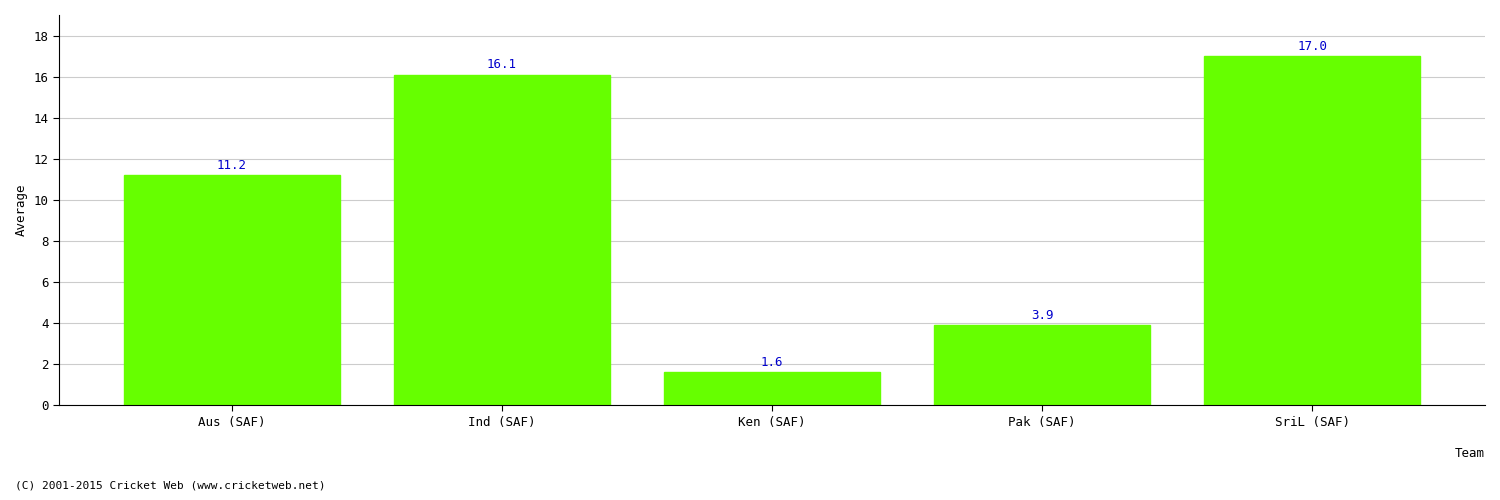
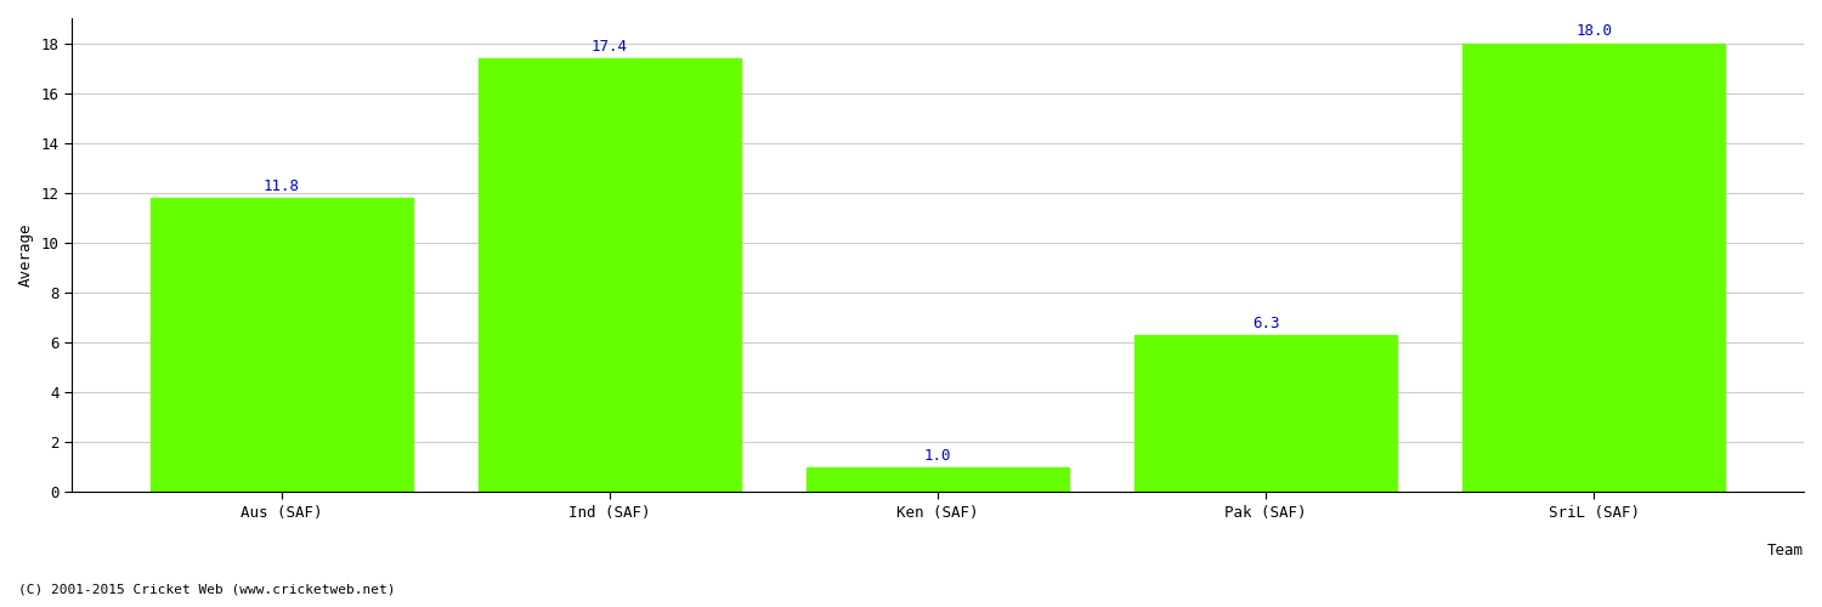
Aus (SAF): 11.2 -> 11.8
Ind (SAF): 16.1 -> 17.4
Ken (SAF): 1.6 -> 1.0
Pak (SAF): 3.9 -> 6.3
SriL (SAF): 17.0 -> 18.0
